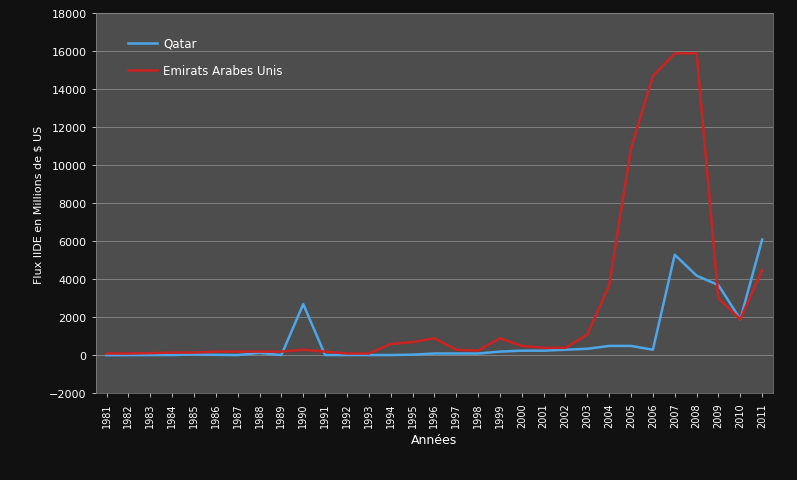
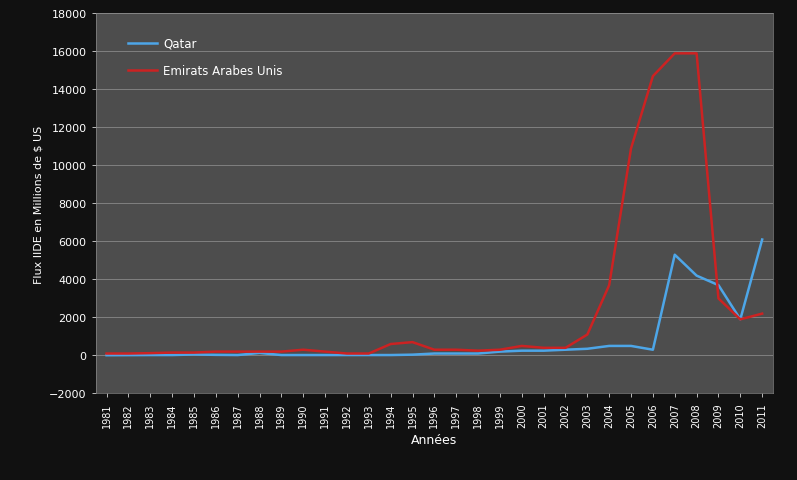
Qatar/1990: 2700 -> 0
Emirats Arabes Unis/1996: 900 -> 300
Emirats Arabes Unis/1999: 900 -> 300
Emirats Arabes Unis/2011: 4500 -> 2200
